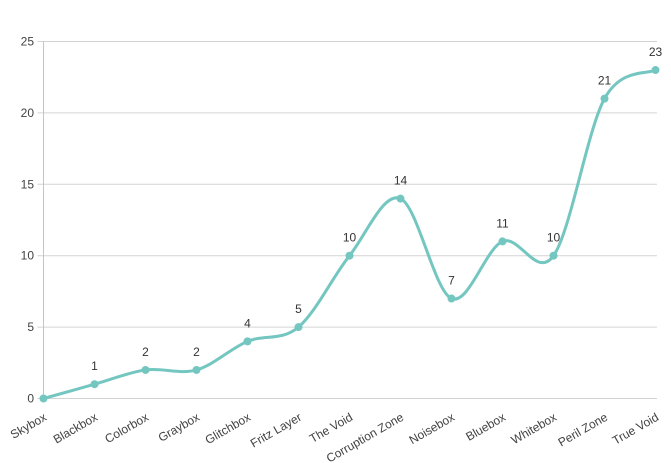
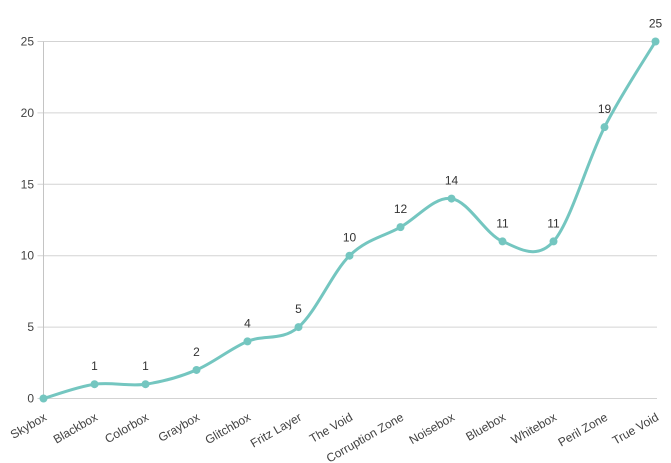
Colorbox: 2 -> 1
Corruption Zone: 14 -> 12
Noisebox: 7 -> 14
Whitebox: 10 -> 11
Peril Zone: 21 -> 19
True Void: 23 -> 25
